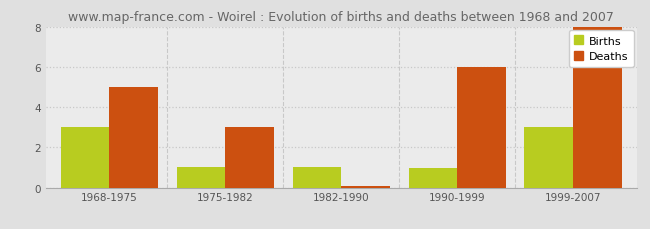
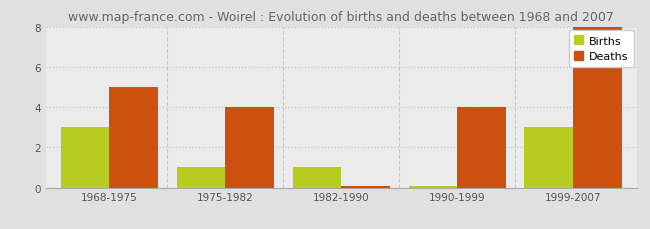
Deaths/1975-1982: 3.00 -> 4.00
Births/1990-1999: 0.95 -> 0.08
Deaths/1990-1999: 6.00 -> 4.00
